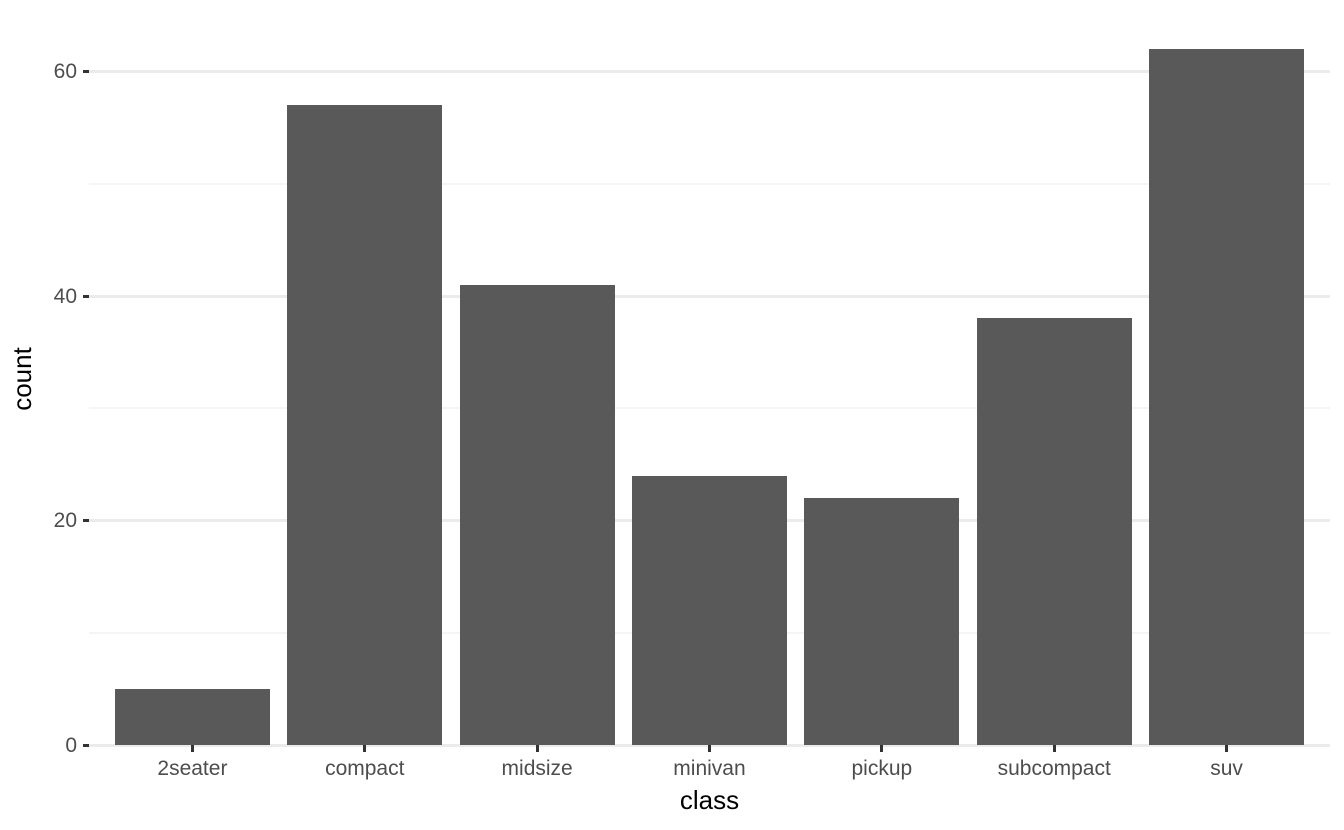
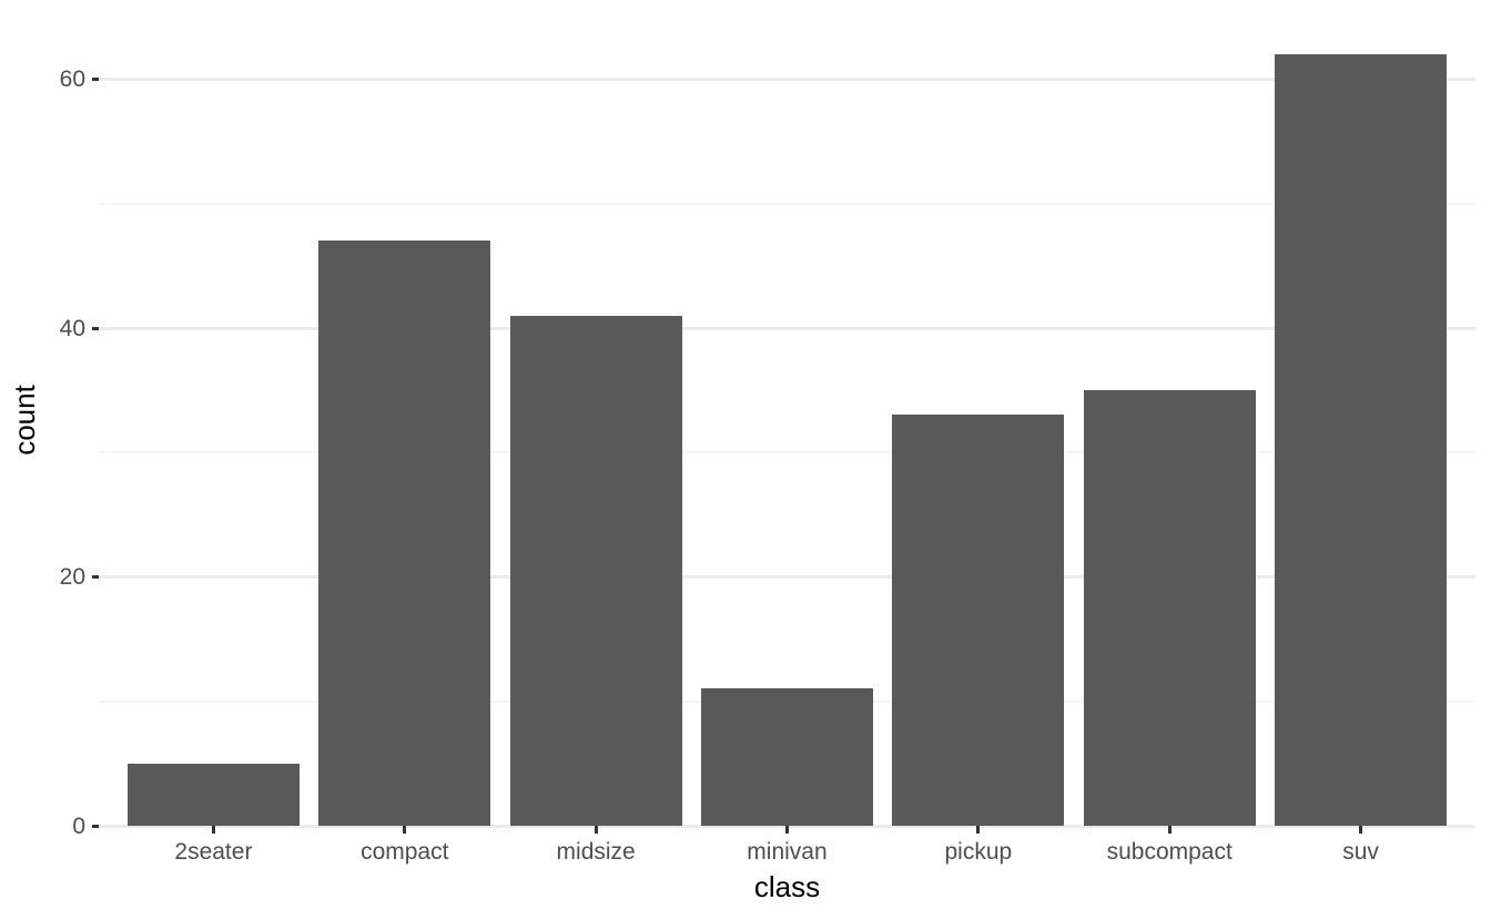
compact: 57 -> 47
minivan: 24 -> 11
pickup: 22 -> 33
subcompact: 38 -> 35
